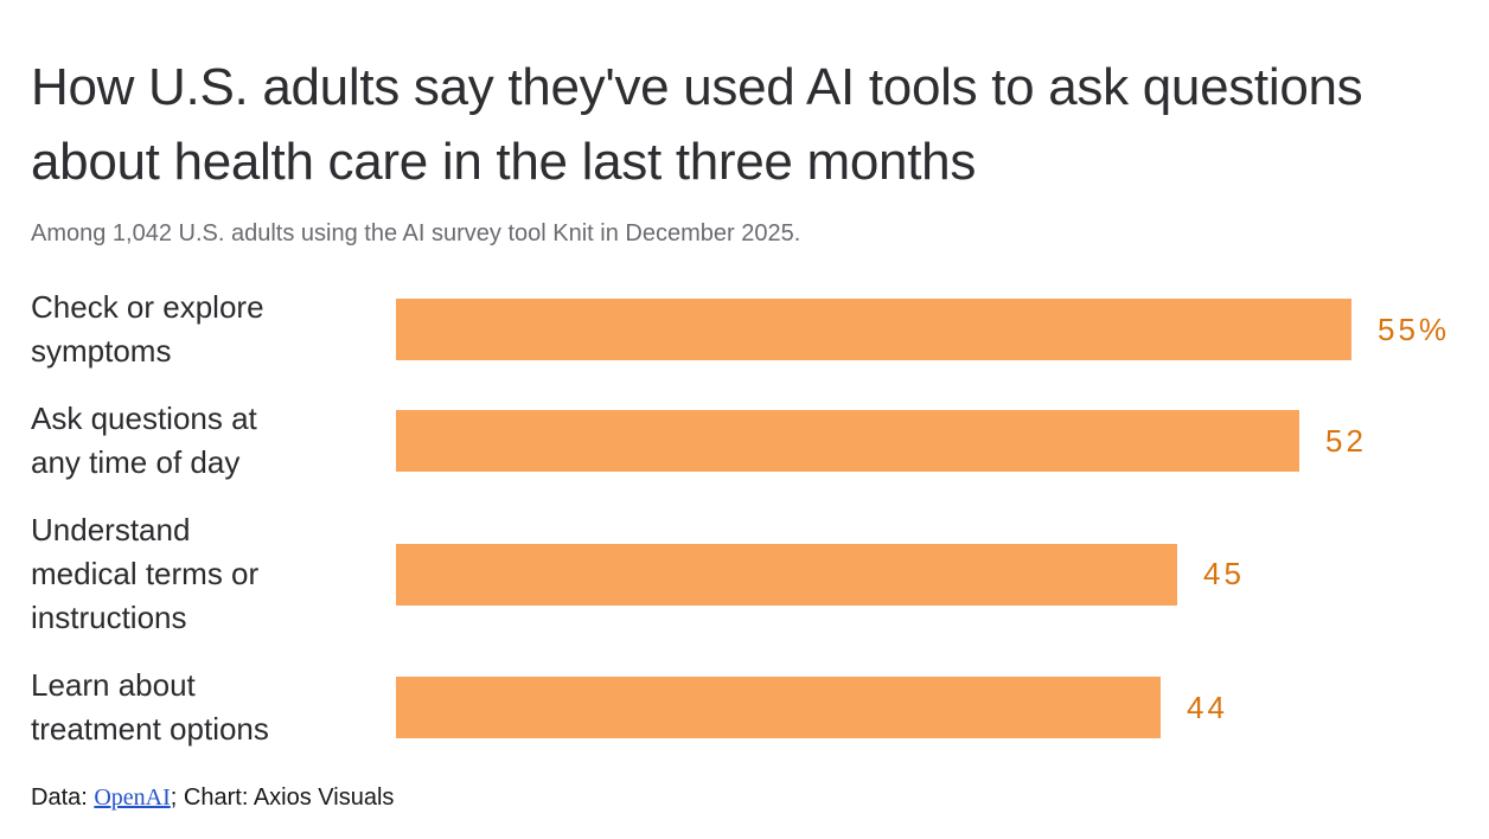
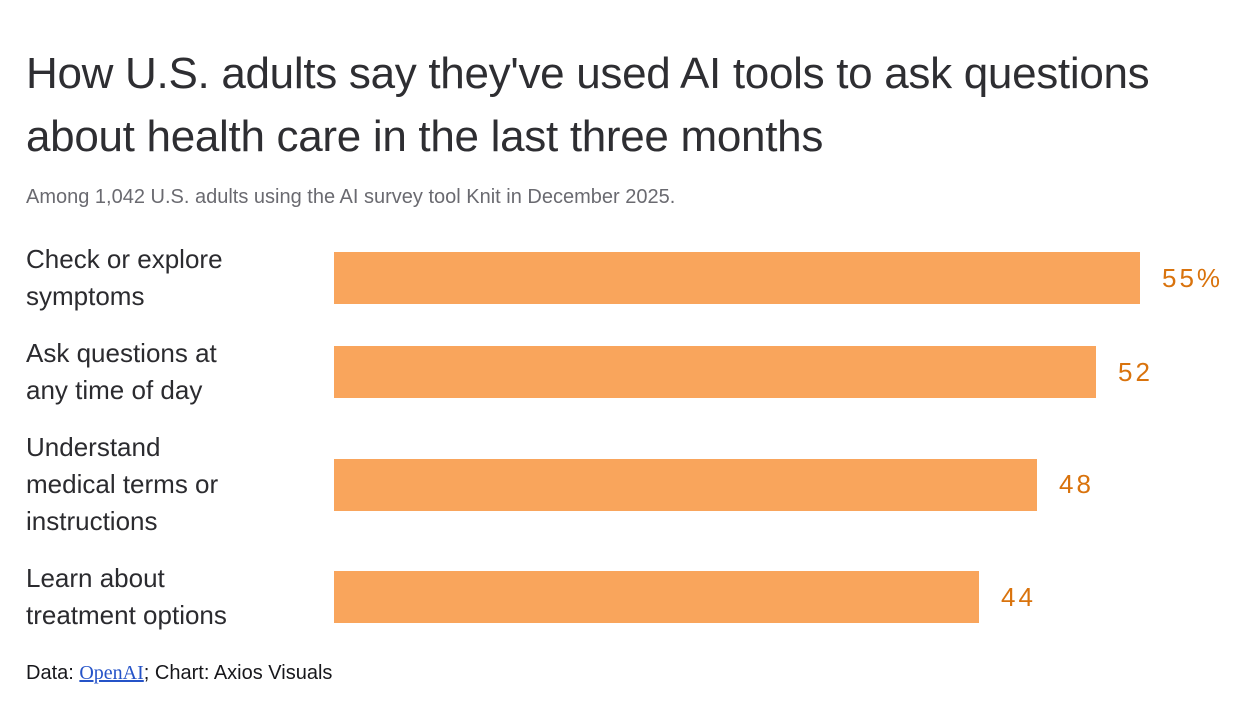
Understand medical terms or instructions: 45 -> 48
